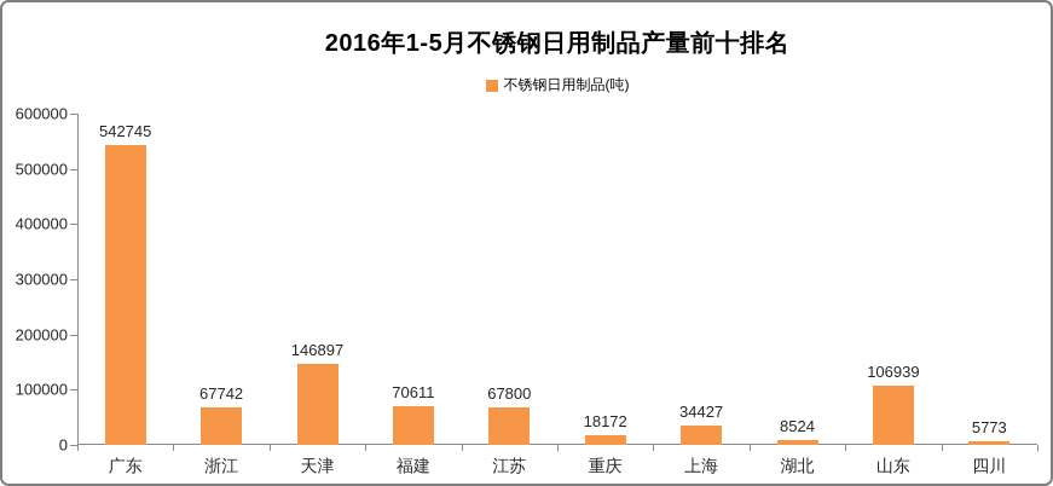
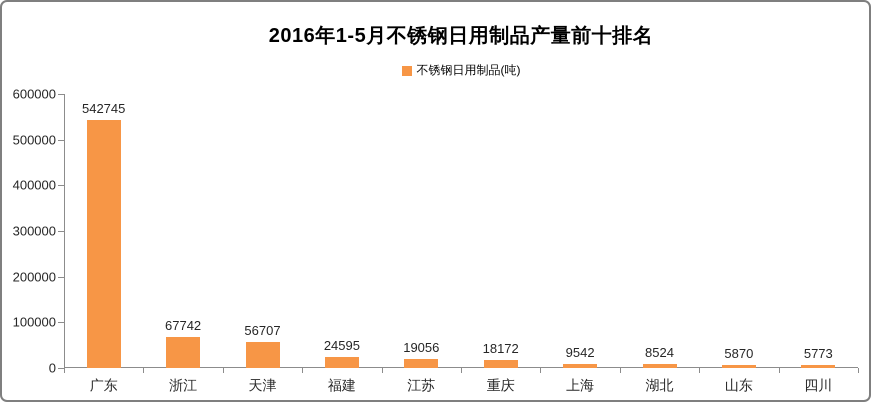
天津: 146897 -> 56707
福建: 70611 -> 24595
江苏: 67800 -> 19056
上海: 34427 -> 9542
山东: 106939 -> 5870
